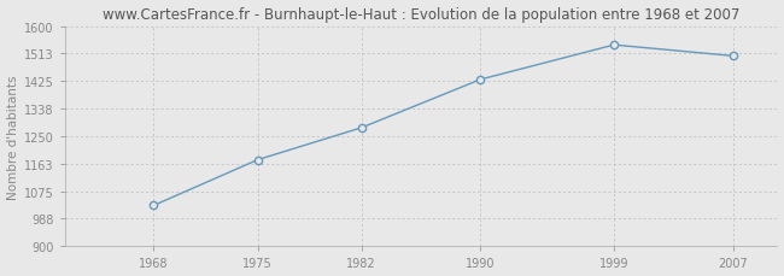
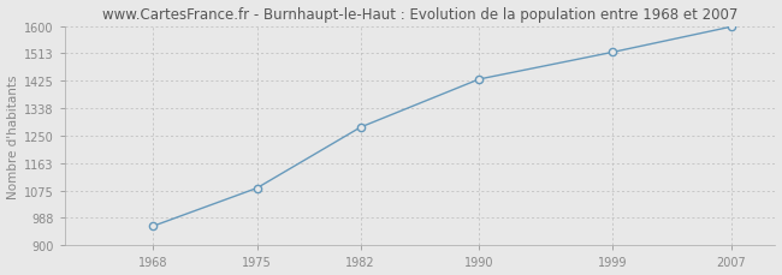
1968: 1030 -> 962
1975: 1175 -> 1083
1999: 1540 -> 1516
2007: 1505 -> 1597
